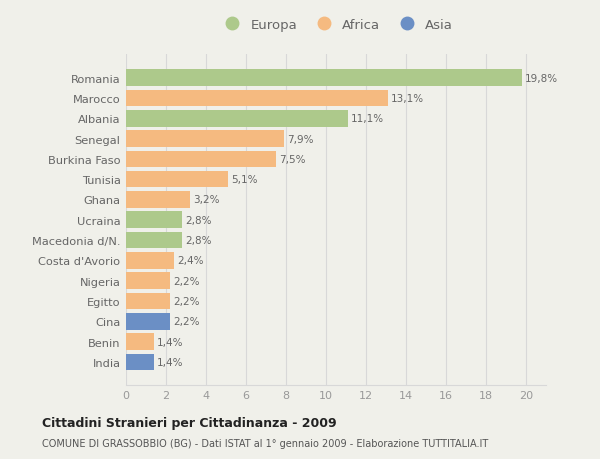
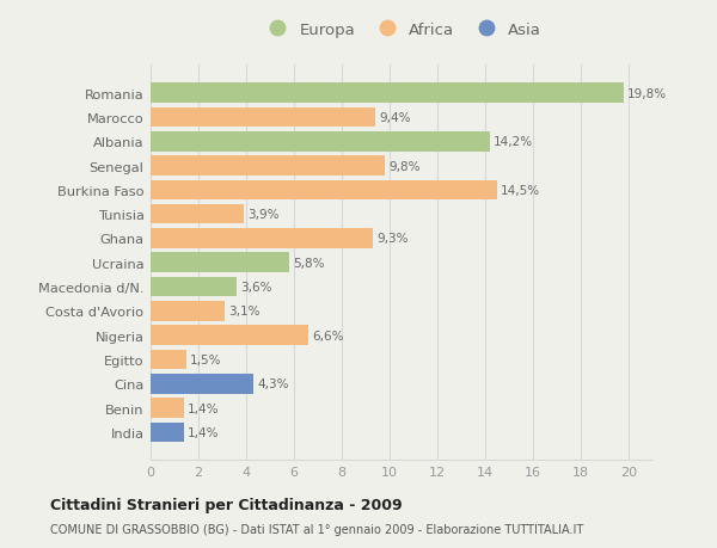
Marocco: 13,1% -> 9,4%
Albania: 11,1% -> 14,2%
Senegal: 7,9% -> 9,8%
Burkina Faso: 7,5% -> 14,5%
Tunisia: 5,1% -> 3,9%
Ghana: 3,2% -> 9,3%
Ucraina: 2,8% -> 5,8%
Macedonia d/N.: 2,8% -> 3,6%
Costa d'Avorio: 2,4% -> 3,1%
Nigeria: 2,2% -> 6,6%
Egitto: 2,2% -> 1,5%
Cina: 2,2% -> 4,3%
